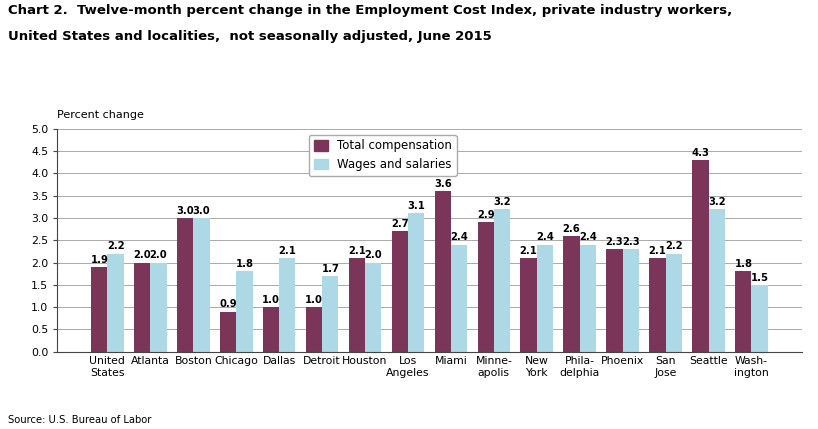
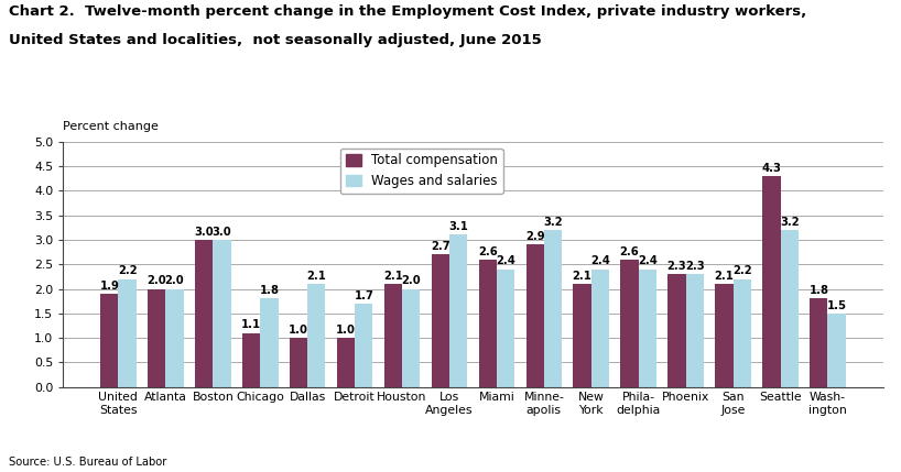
Total compensation/Chicago: 0.9 -> 1.1
Total compensation/Miami: 3.6 -> 2.6
